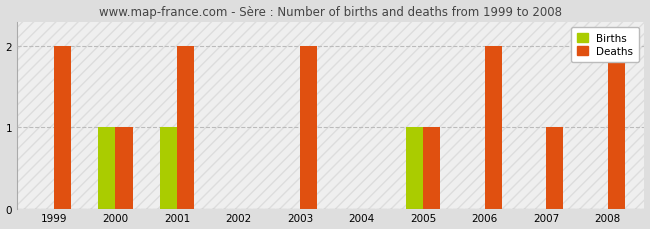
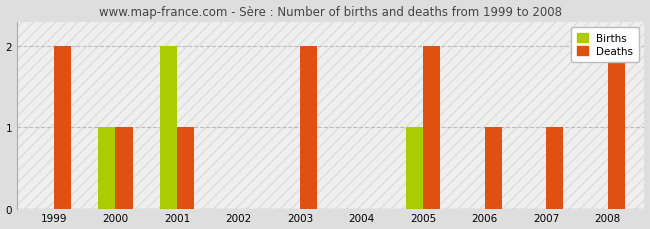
Births/2001: 1 -> 2
Deaths/2001: 2 -> 1
Deaths/2005: 1 -> 2
Deaths/2006: 2 -> 1
